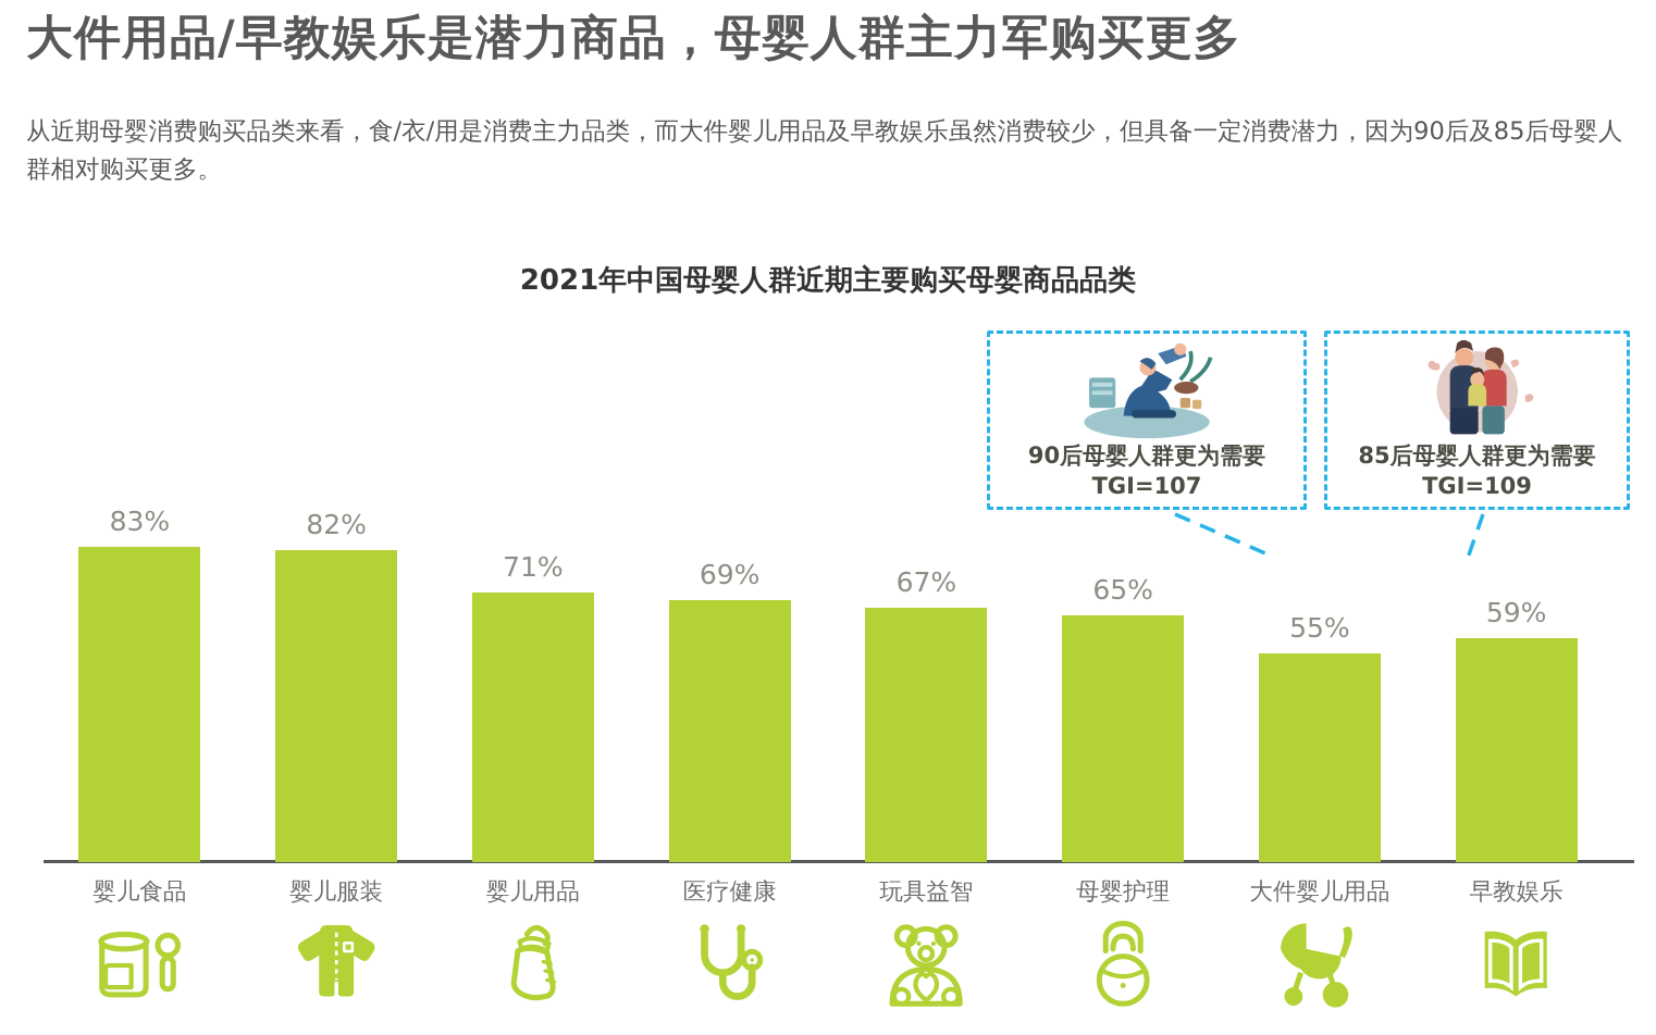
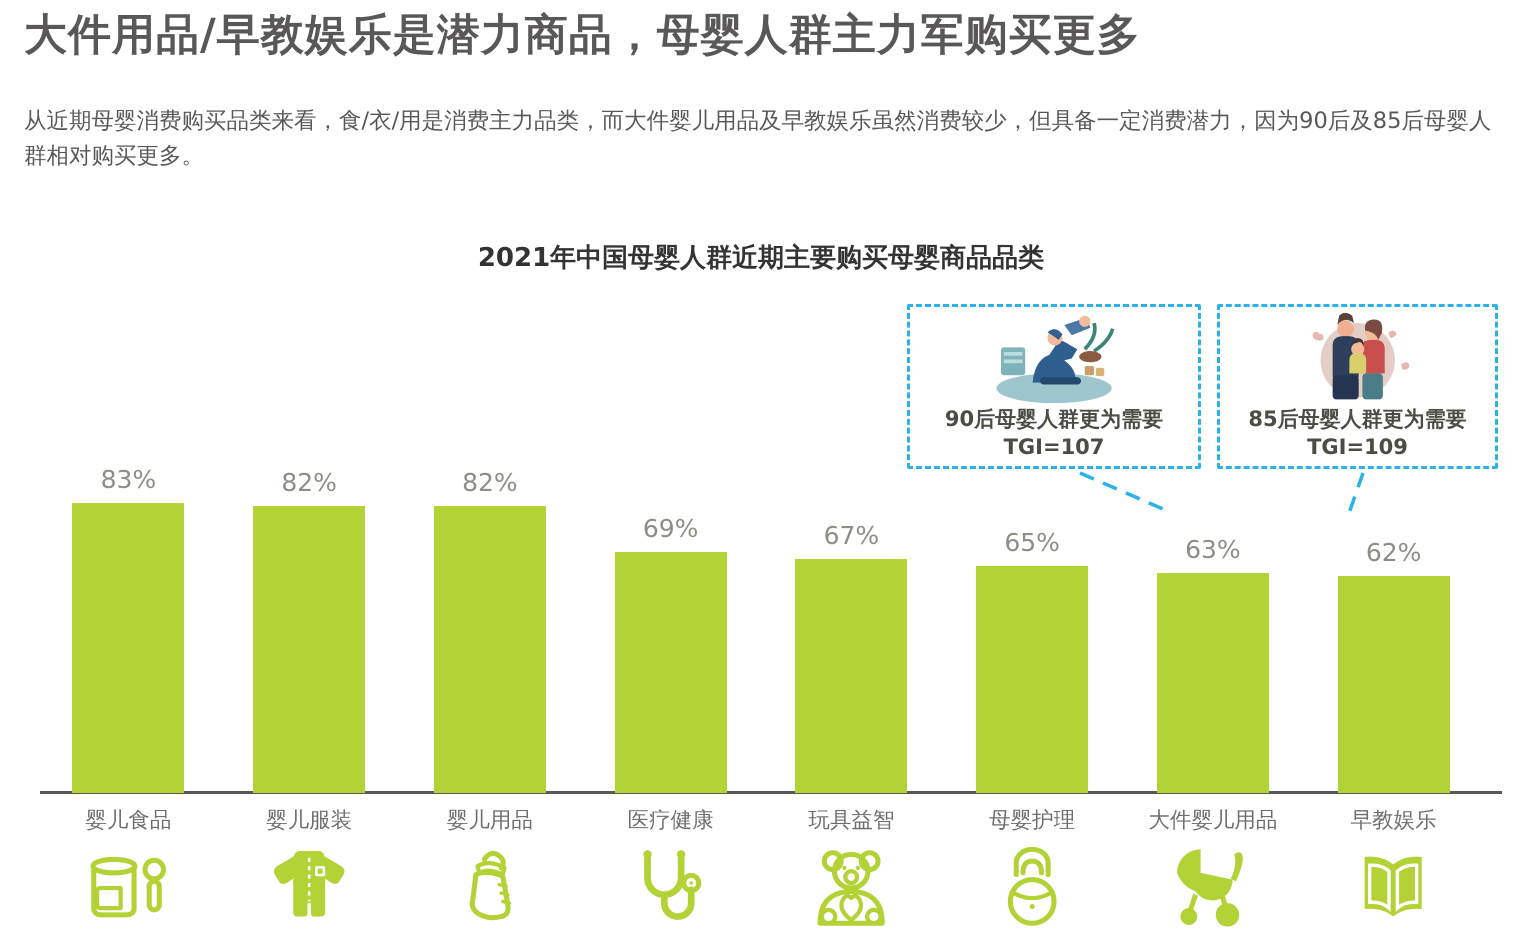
婴儿用品: 71% -> 82%
大件婴儿用品: 55% -> 63%
早教娱乐: 59% -> 62%
